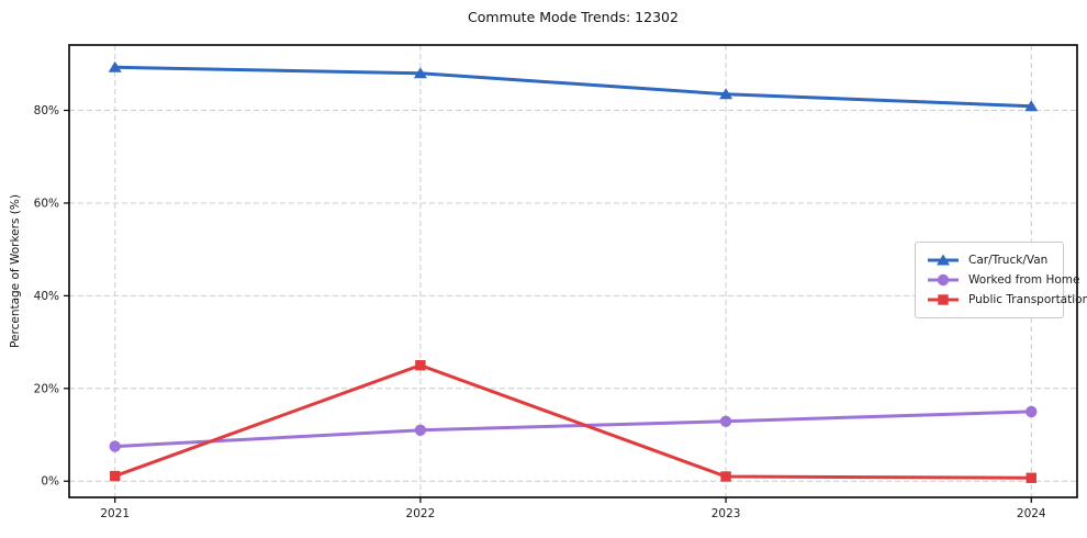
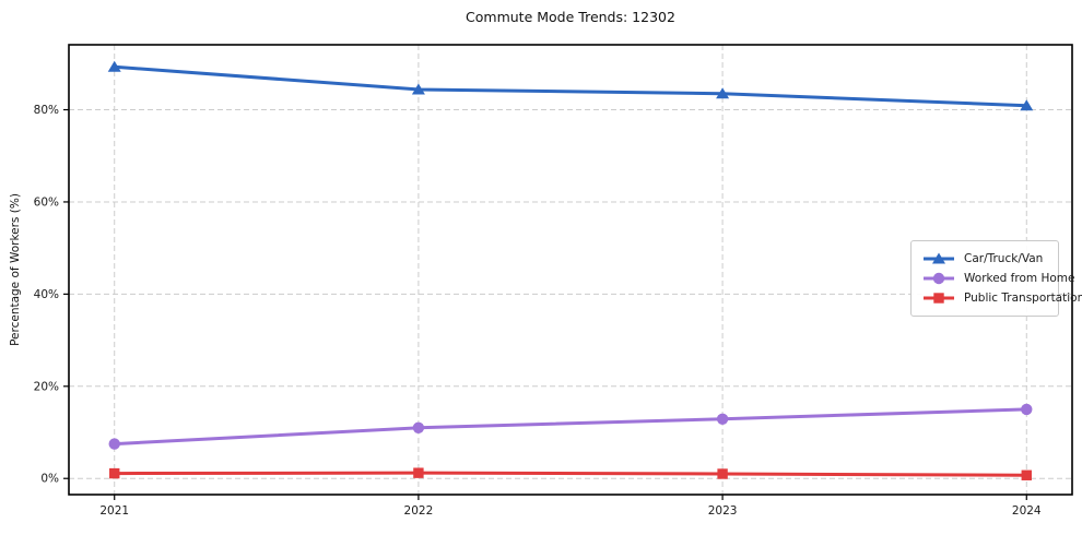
Car/Truck/Van/2022: 88% -> 84%
Public Transportation/2022: 25% -> 1%
